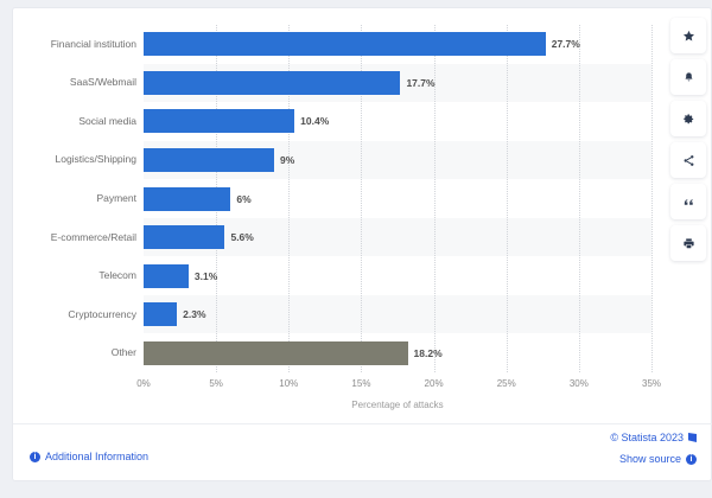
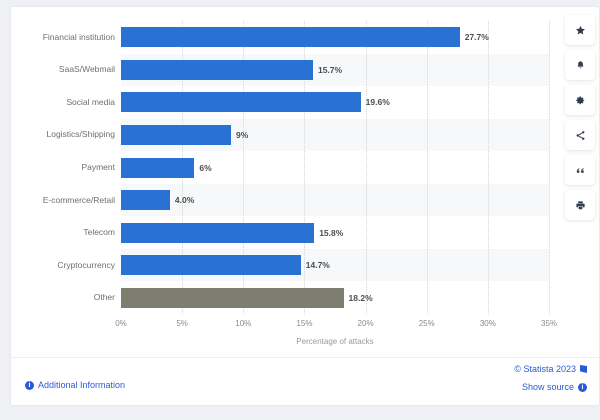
SaaS/Webmail: 17.7% -> 15.7%
Social media: 10.4% -> 19.6%
E-commerce/Retail: 5.6% -> 4.0%
Telecom: 3.1% -> 15.8%
Cryptocurrency: 2.3% -> 14.7%
